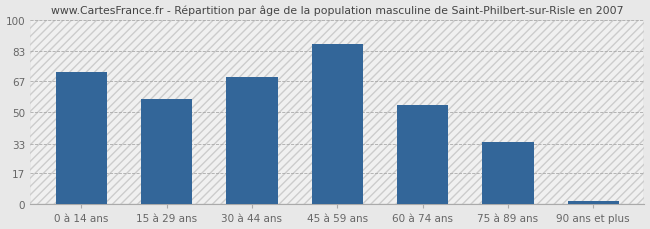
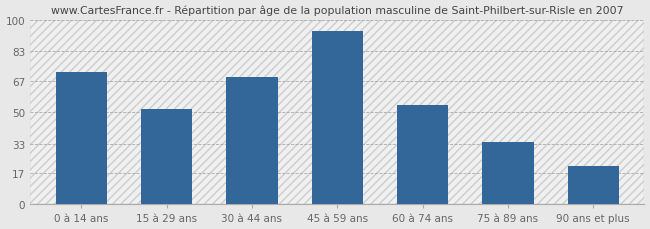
15 à 29 ans: 57 -> 52
45 à 59 ans: 87 -> 94
90 ans et plus: 2 -> 21
